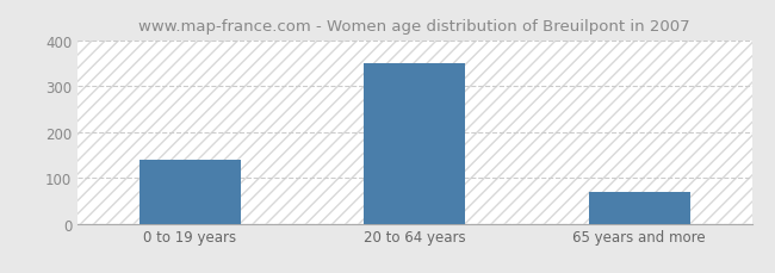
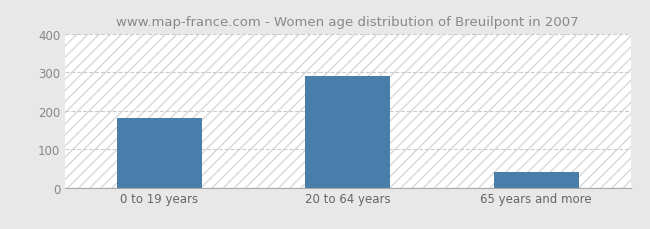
0 to 19 years: 140 -> 180
20 to 64 years: 350 -> 290
65 years and more: 70 -> 40
